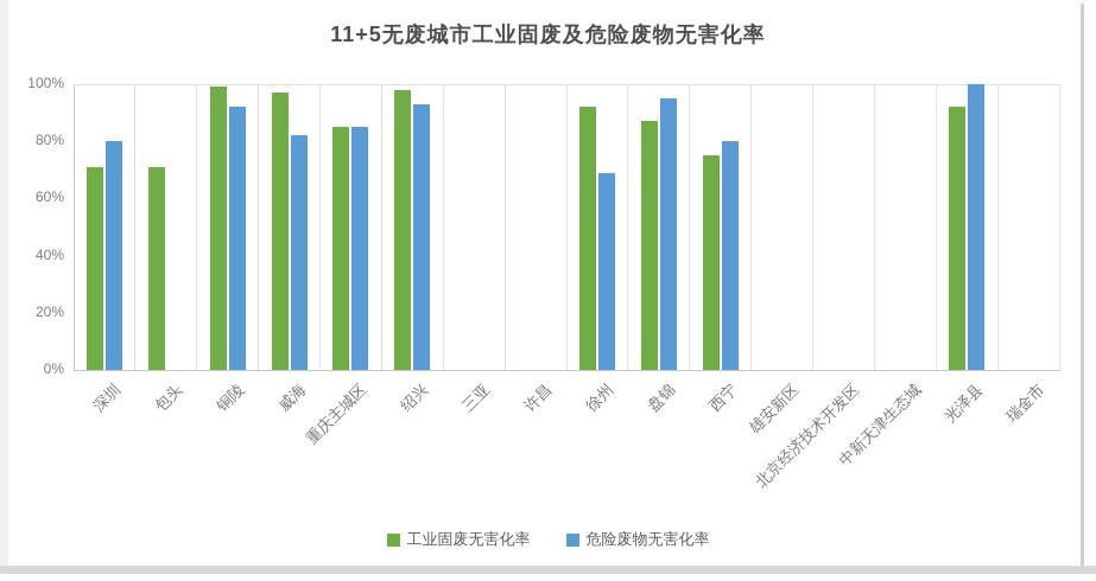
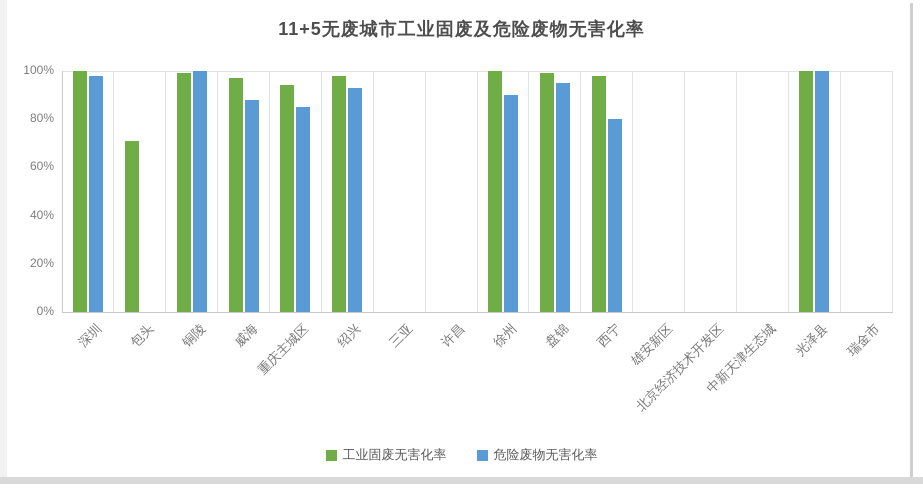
工业固废无害化率/深圳: 71% -> 100%
危险废物无害化率/深圳: 80% -> 98%
危险废物无害化率/铜陵: 92% -> 100%
危险废物无害化率/威海: 82% -> 88%
工业固废无害化率/重庆主城区: 85% -> 94%
工业固废无害化率/徐州: 92% -> 100%
危险废物无害化率/徐州: 69% -> 90%
工业固废无害化率/盘锦: 87% -> 99%
工业固废无害化率/西宁: 75% -> 98%
工业固废无害化率/光泽县: 92% -> 100%
